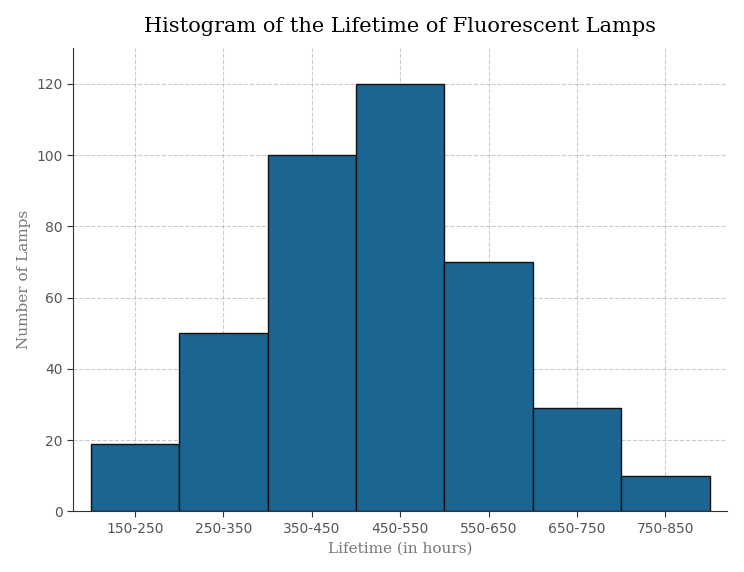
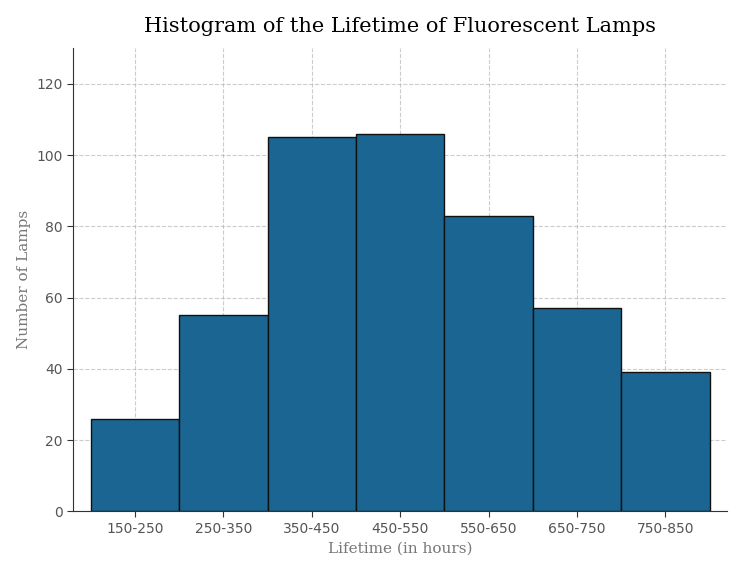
150-250: 19 -> 26
250-350: 50 -> 55
350-450: 100 -> 105
450-550: 120 -> 106
550-650: 70 -> 83
650-750: 29 -> 57
750-850: 10 -> 39
